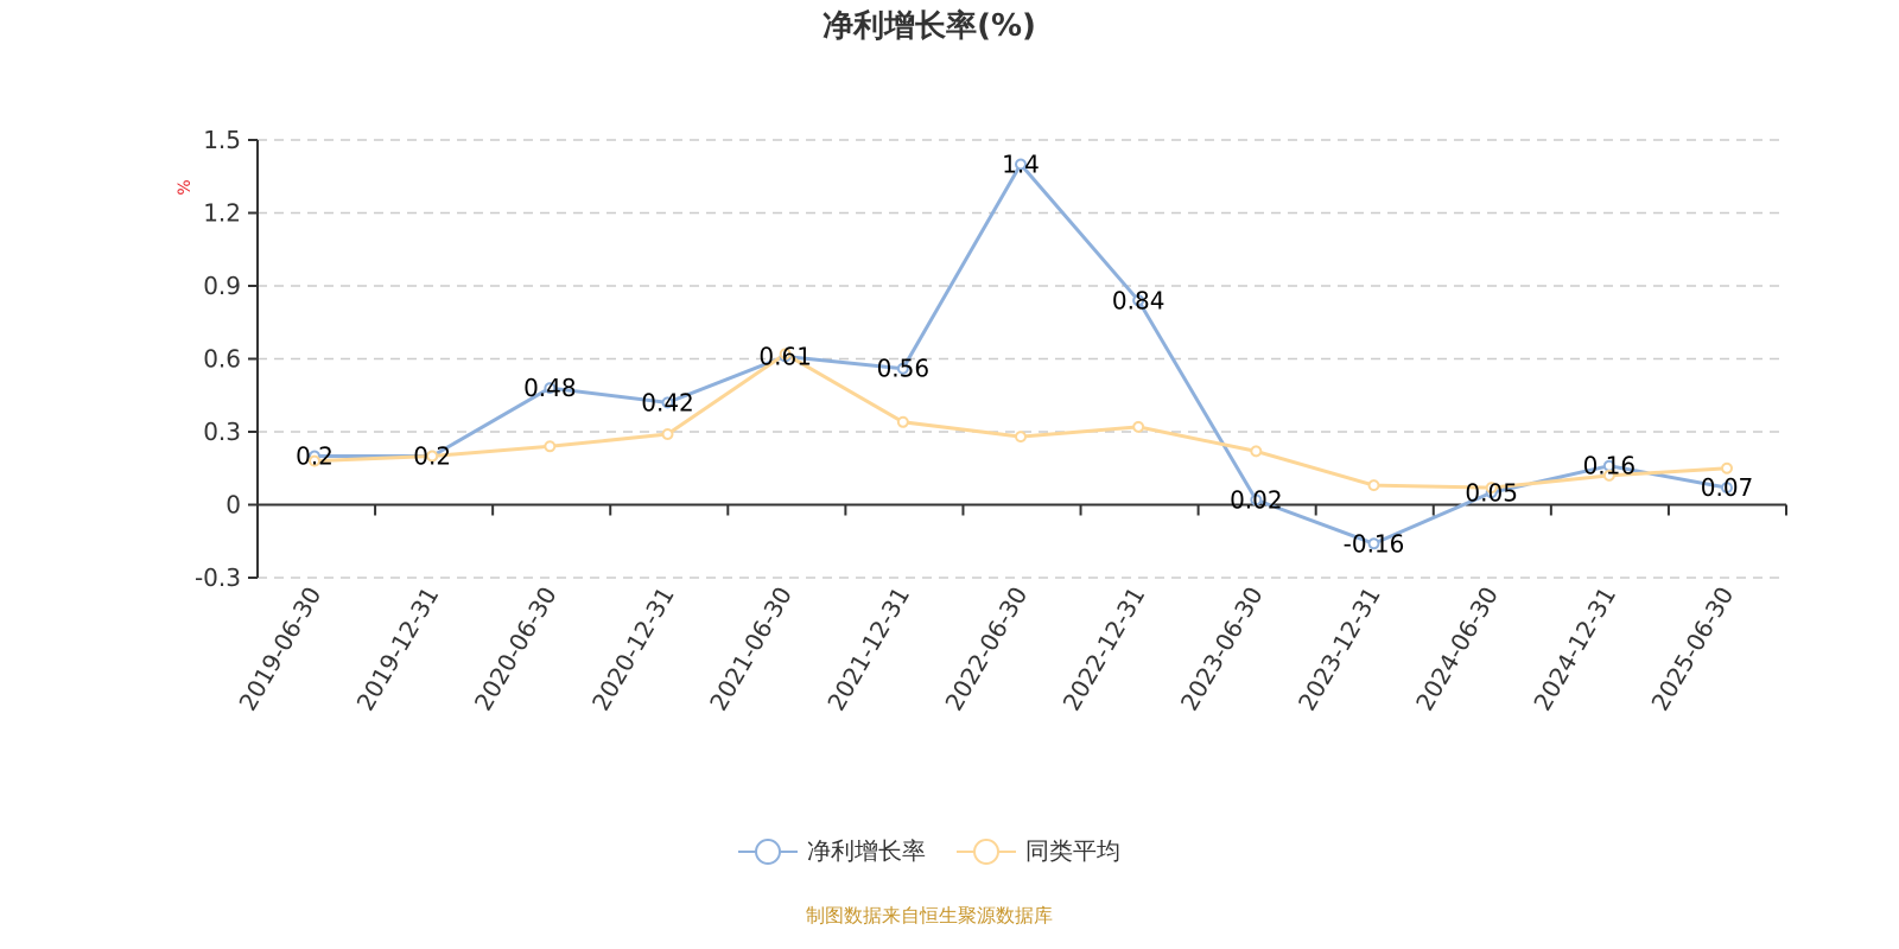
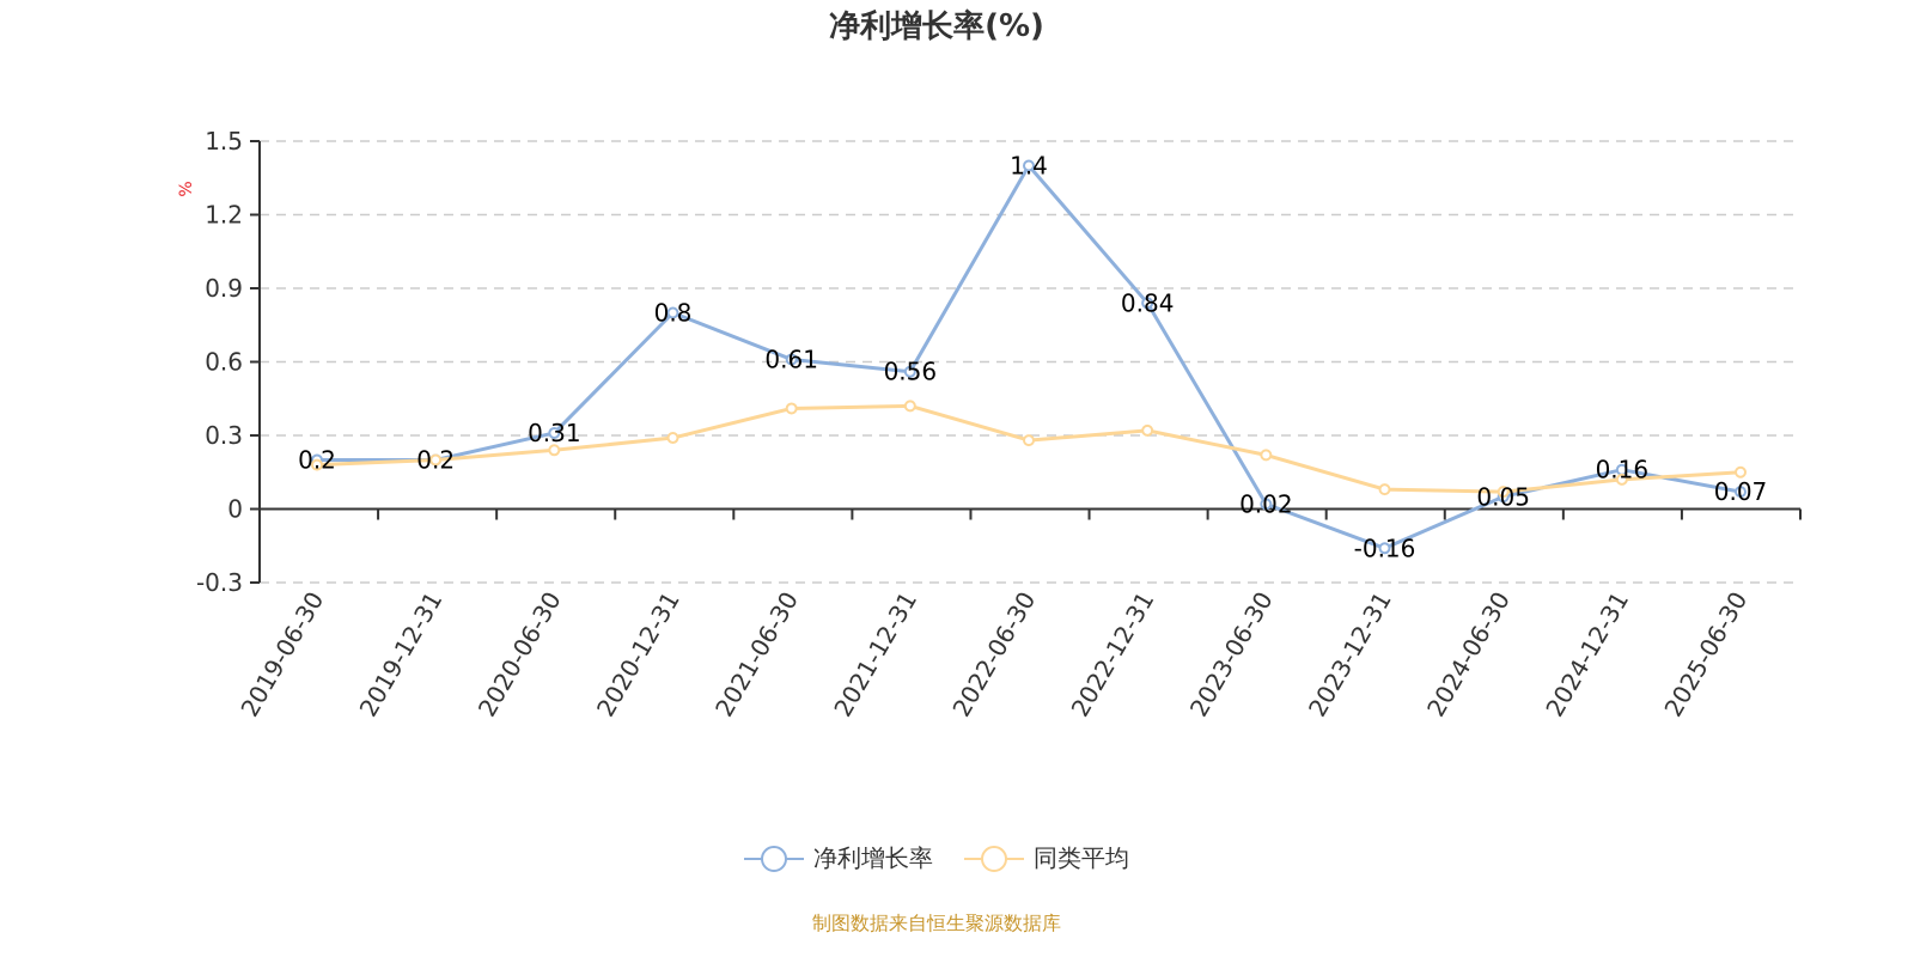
净利增长率/2020-06-30: 0.48 -> 0.31
净利增长率/2020-12-31: 0.42 -> 0.8
同类平均/2021-06-30: 0.62 -> 0.41
同类平均/2021-12-31: 0.34 -> 0.42
